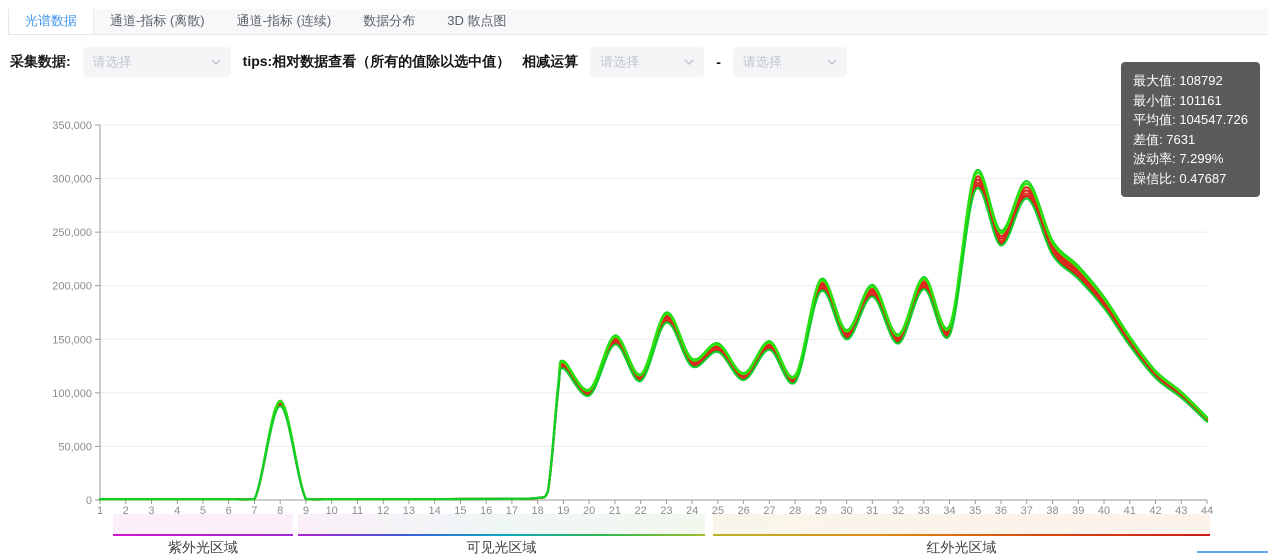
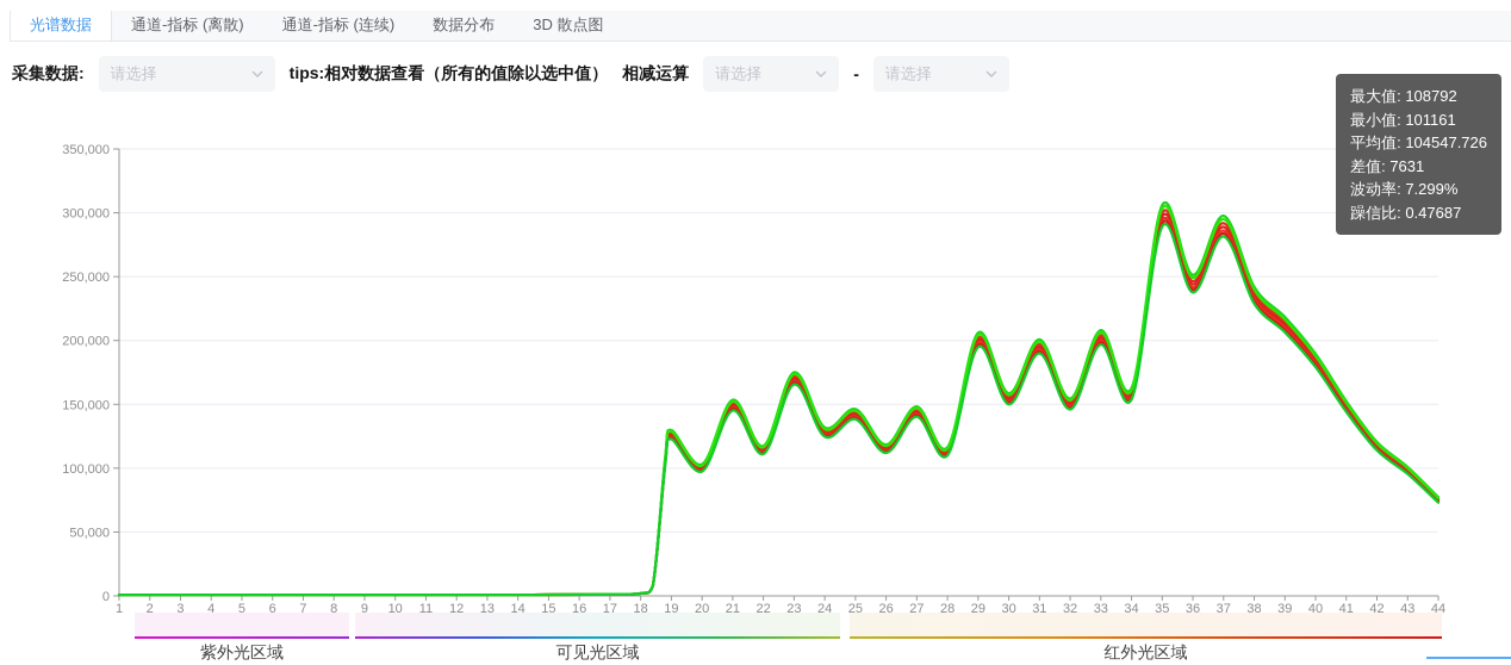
8: 90000 -> 1000
